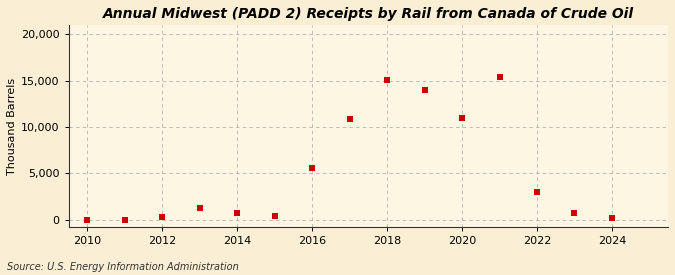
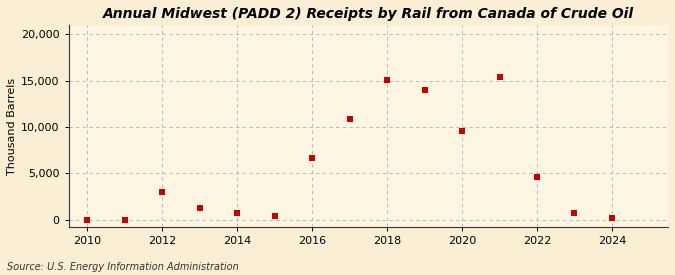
2012: 300 -> 3,000
2016: 5,600 -> 6,600
2020: 11,000 -> 9,600
2022: 3,000 -> 4,600
